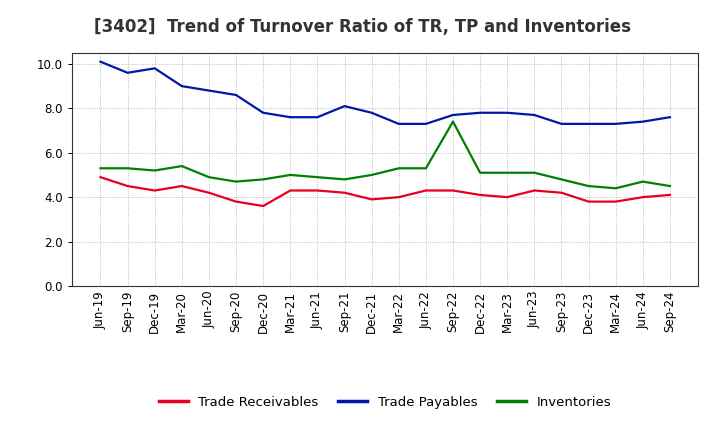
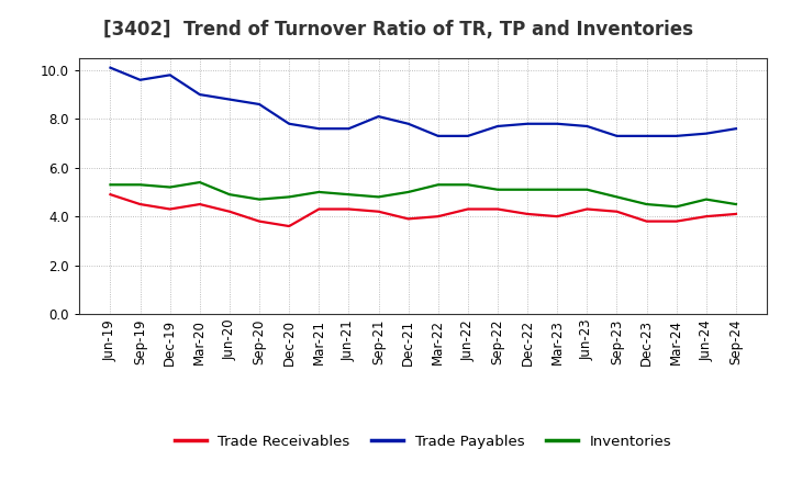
Inventories/Sep-22: 7.4 -> 5.1
